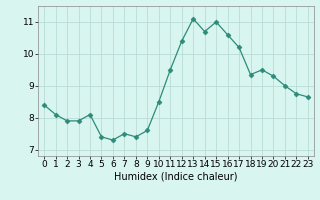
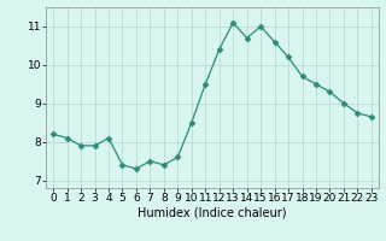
0: 8.40 -> 8.20
18: 9.35 -> 9.70
